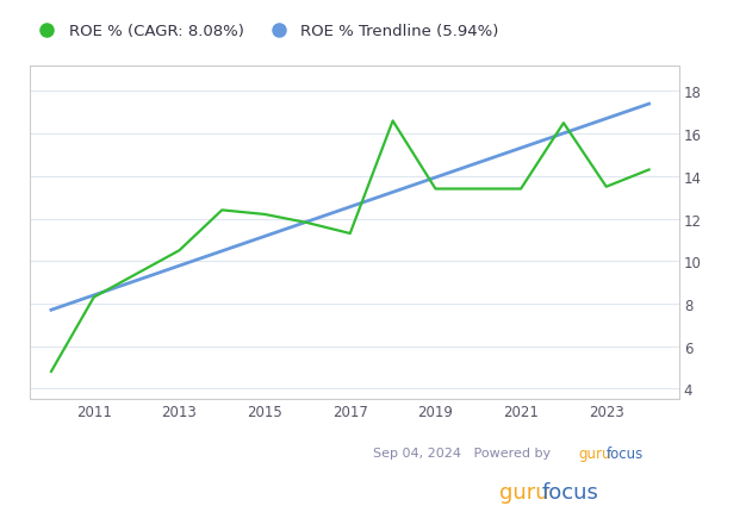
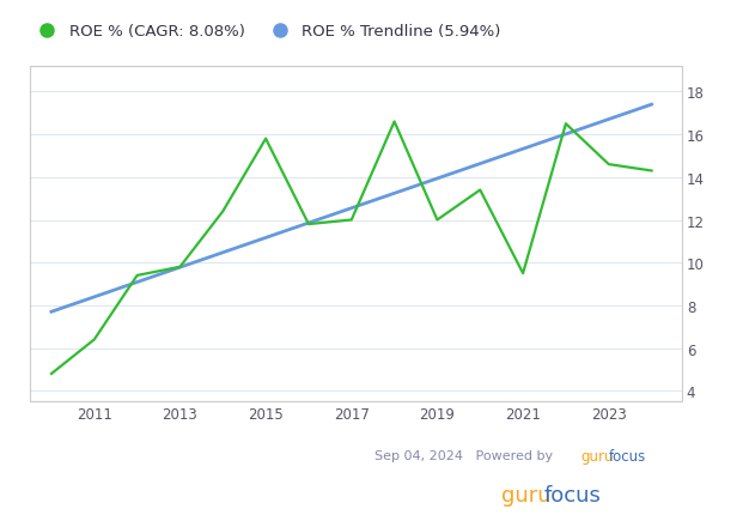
2011: 8.3 -> 6.4
2013: 10.5 -> 9.8
2015: 12.2 -> 15.8
2017: 11.3 -> 12.0
2019: 13.4 -> 12.0
2021: 13.4 -> 9.5
2023: 13.5 -> 14.6
